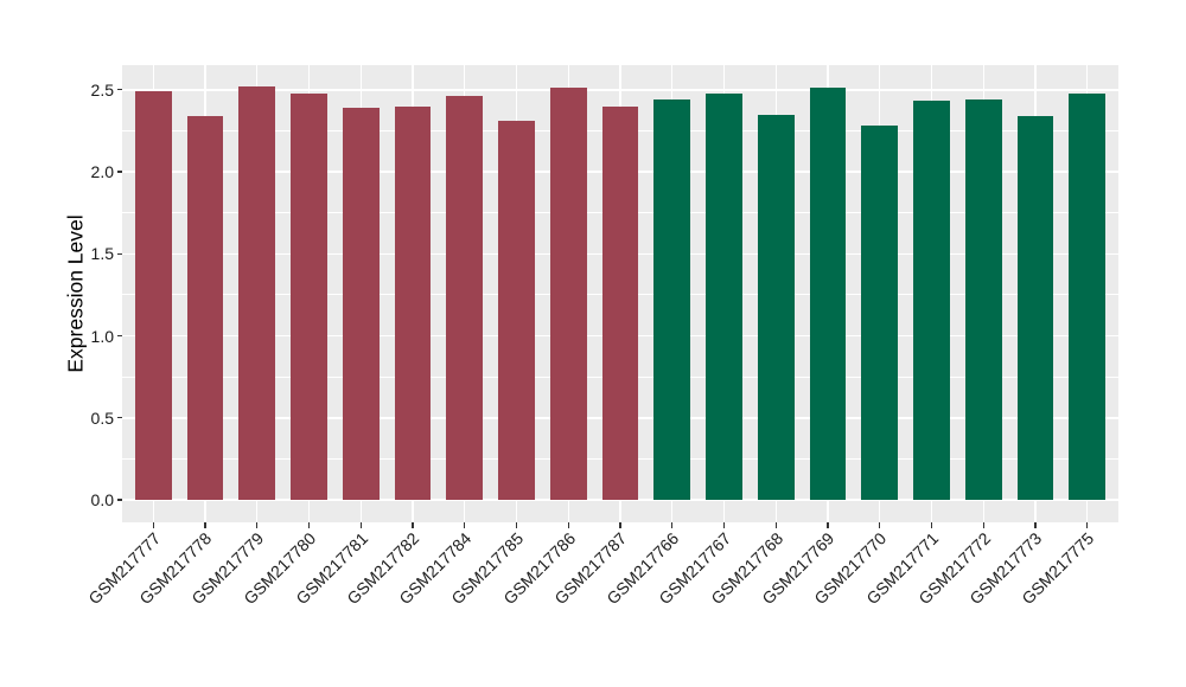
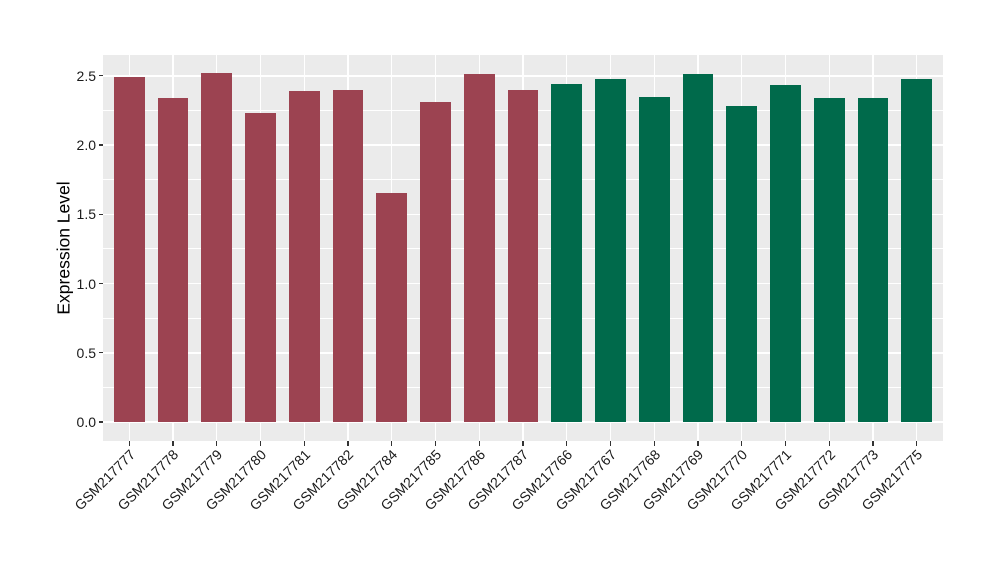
GSM217780: 2.48 -> 2.23
GSM217784: 2.46 -> 1.65
GSM217772: 2.44 -> 2.34
